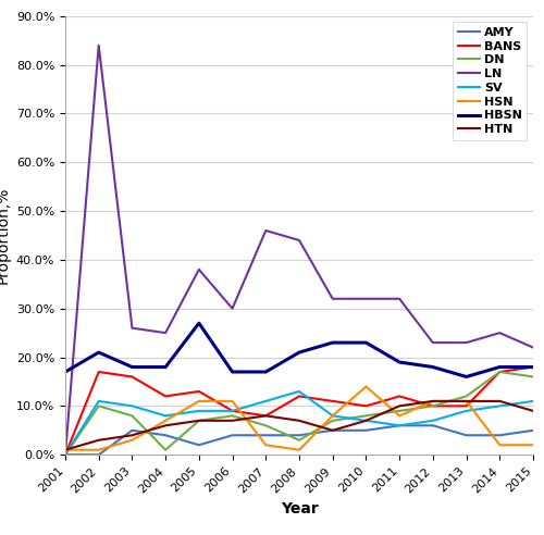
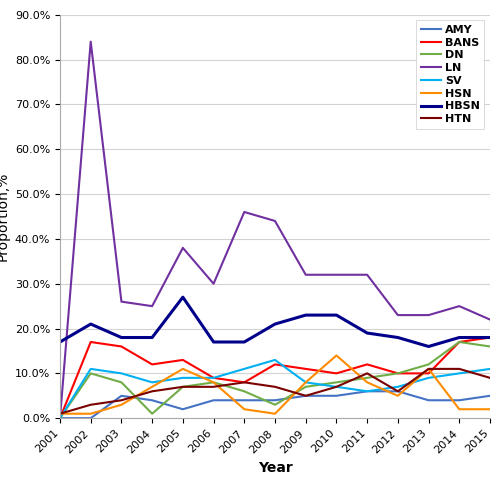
HSN/2006: 11% -> 8%
HSN/2012: 11% -> 5%
HTN/2012: 11% -> 6%
